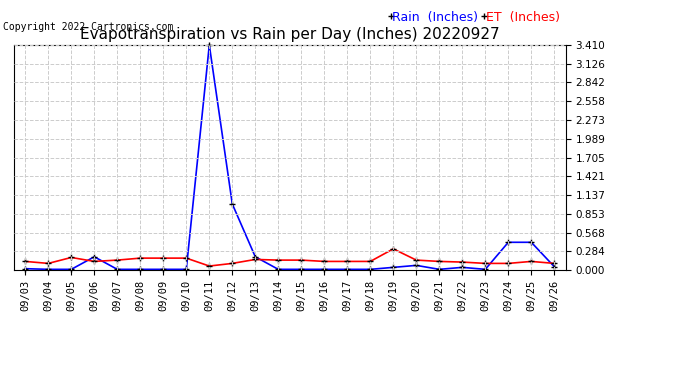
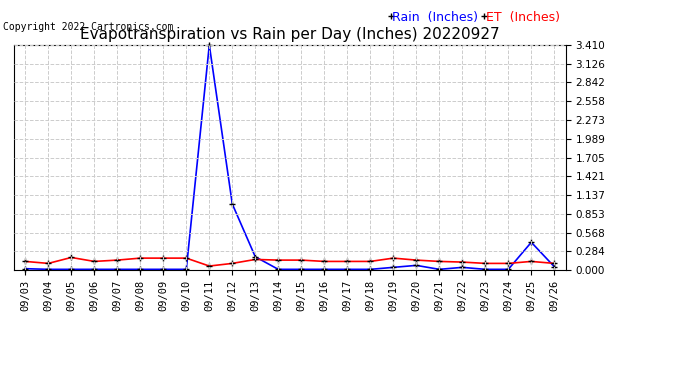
Rain (Inches)/09/06: 0.20 -> 0.01
ET (Inches)/09/19: 0.32 -> 0.18
Rain (Inches)/09/24: 0.42 -> 0.01
